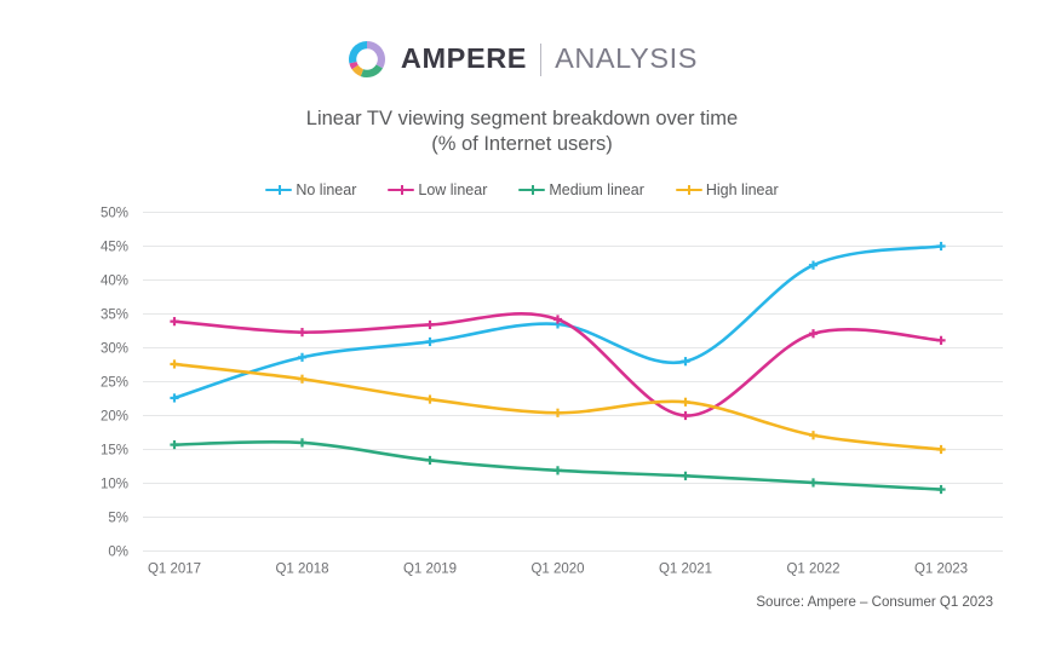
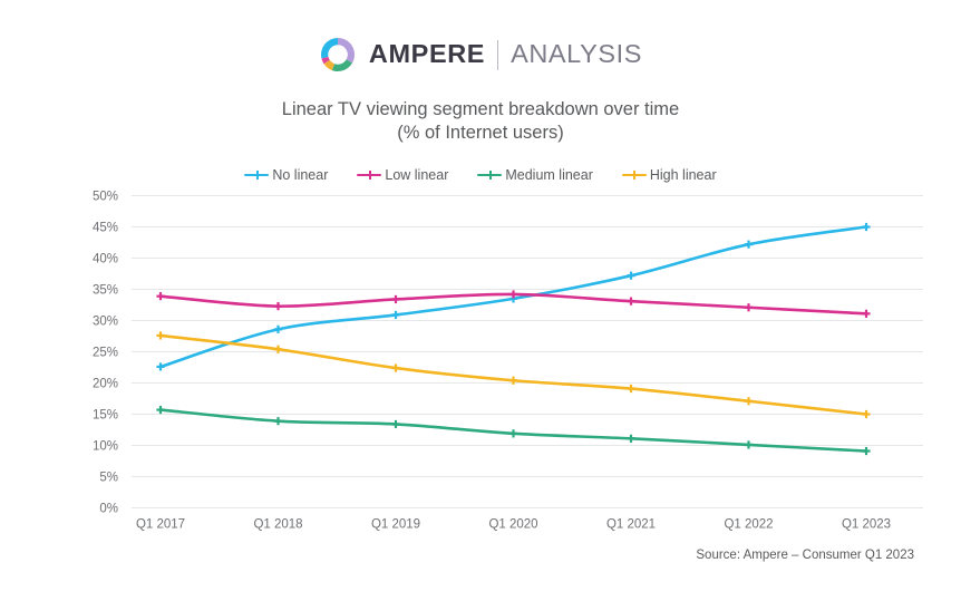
Medium linear/Q1 2018: 16% -> 14%
No linear/Q1 2021: 28% -> 37%
Low linear/Q1 2021: 20% -> 33%
High linear/Q1 2021: 22% -> 19%
